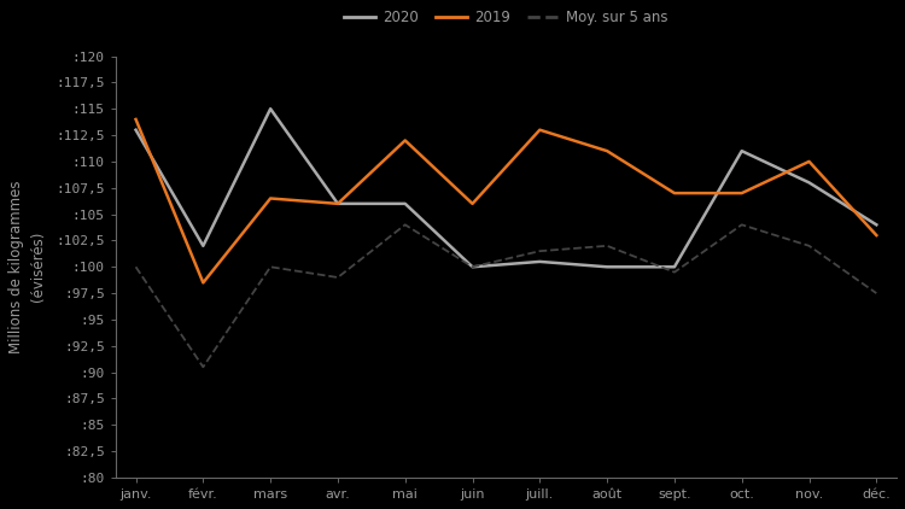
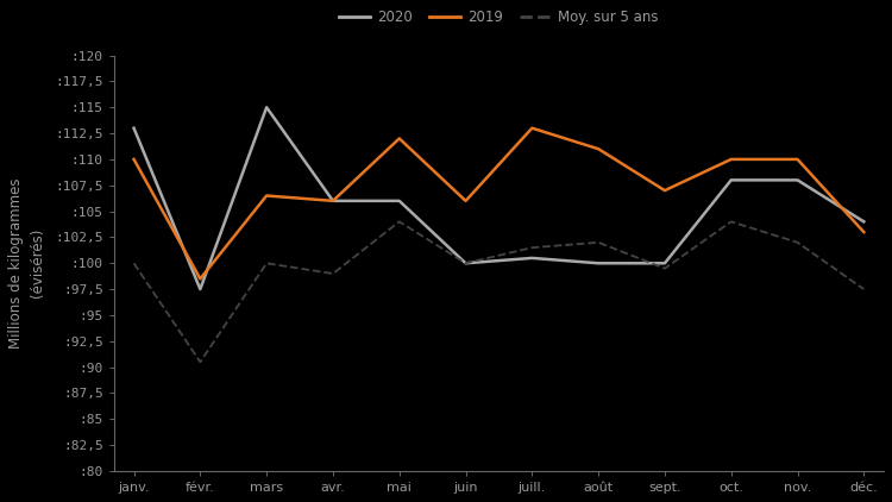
2019/janv.: :114,0 -> :110,0
2020/févr.: :102,0 -> :97,5
2020/oct.: :111,0 -> :108,0
2019/oct.: :107,0 -> :110,0
